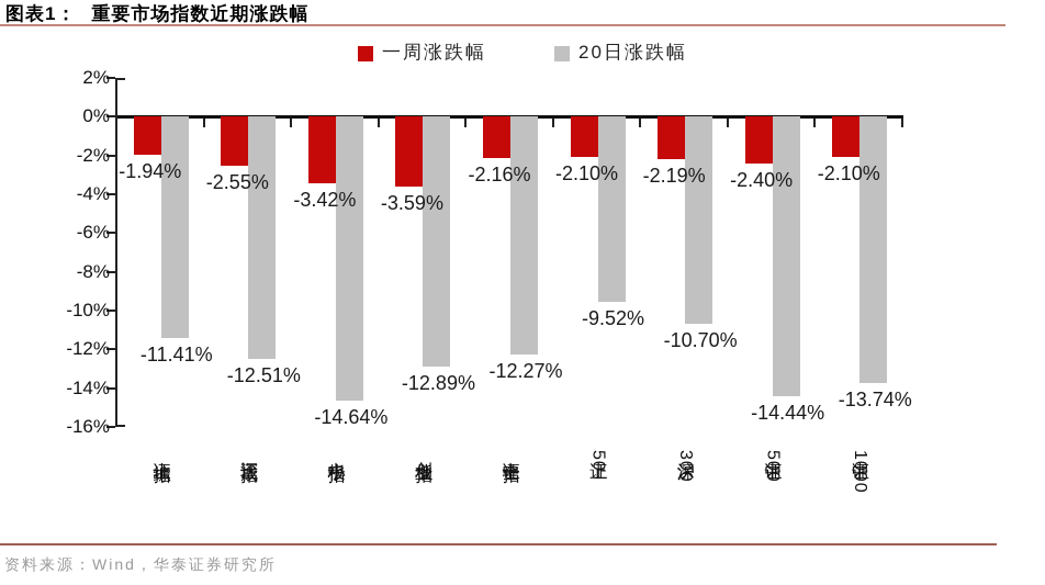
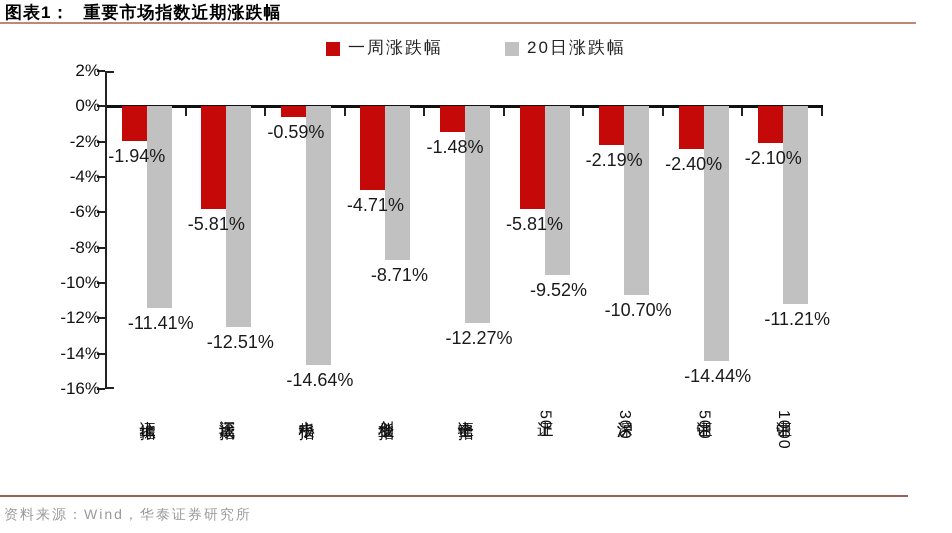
一周涨跌幅/深证成指: -2.55% -> -5.81%
一周涨跌幅/中小板指: -3.42% -> -0.59%
一周涨跌幅/创业板指: -3.59% -> -4.71%
20日涨跌幅/创业板指: -12.89% -> -8.71%
一周涨跌幅/中证全指: -2.16% -> -1.48%
一周涨跌幅/上证50: -2.10% -> -5.81%
20日涨跌幅/中证1000: -13.74% -> -11.21%
